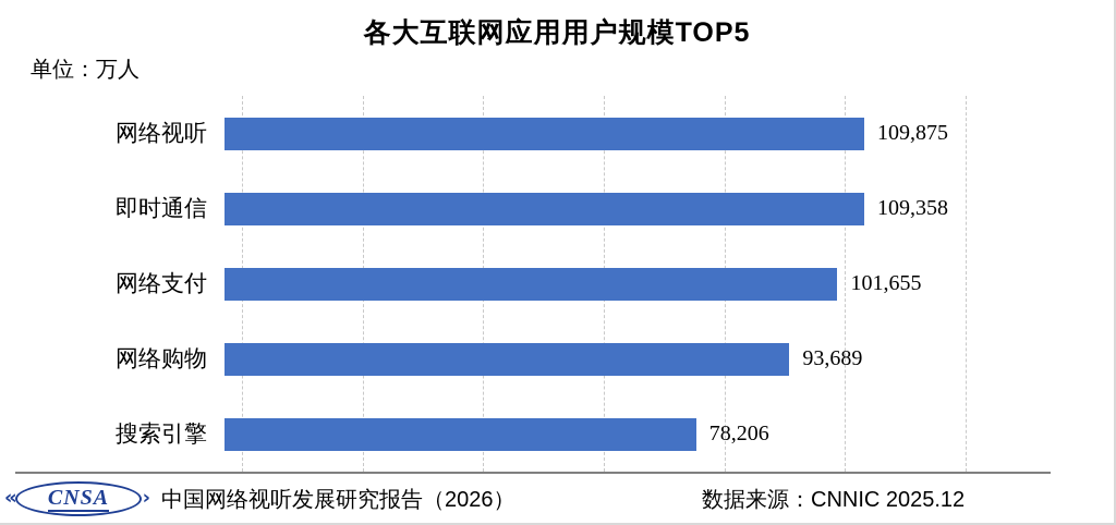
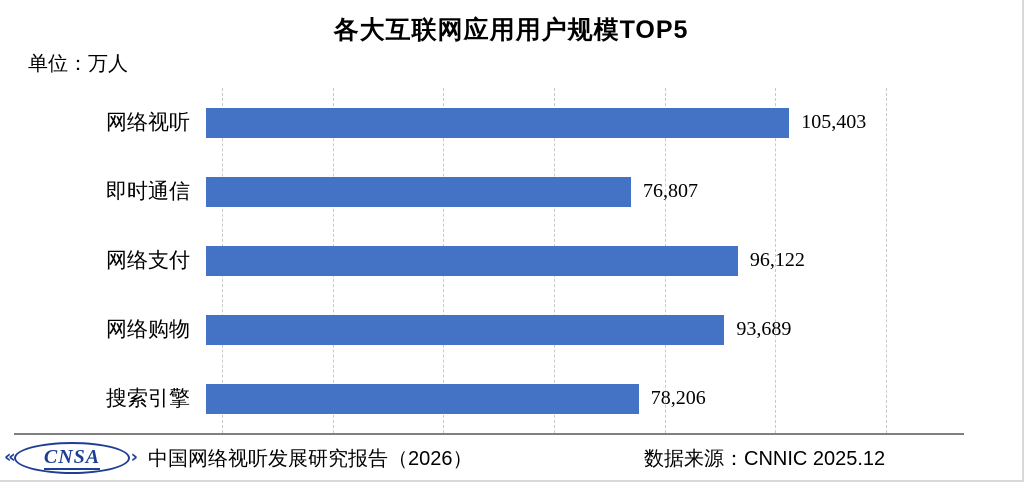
网络视听: 109,875 -> 105,403
即时通信: 109,358 -> 76,807
网络支付: 101,655 -> 96,122
